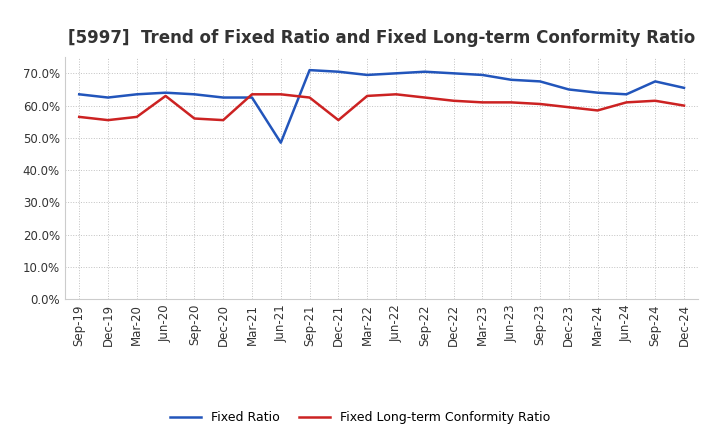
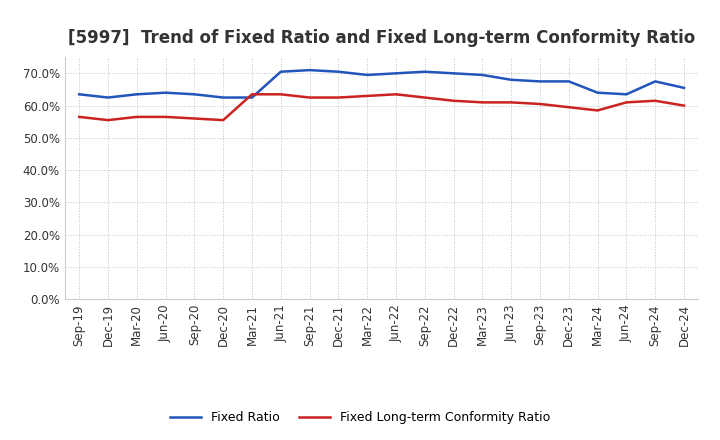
Fixed Long-term Conformity Ratio/Jun-20: 63.0% -> 56.5%
Fixed Ratio/Jun-21: 48.5% -> 70.5%
Fixed Long-term Conformity Ratio/Dec-21: 55.5% -> 62.5%
Fixed Ratio/Dec-23: 65.0% -> 67.5%
